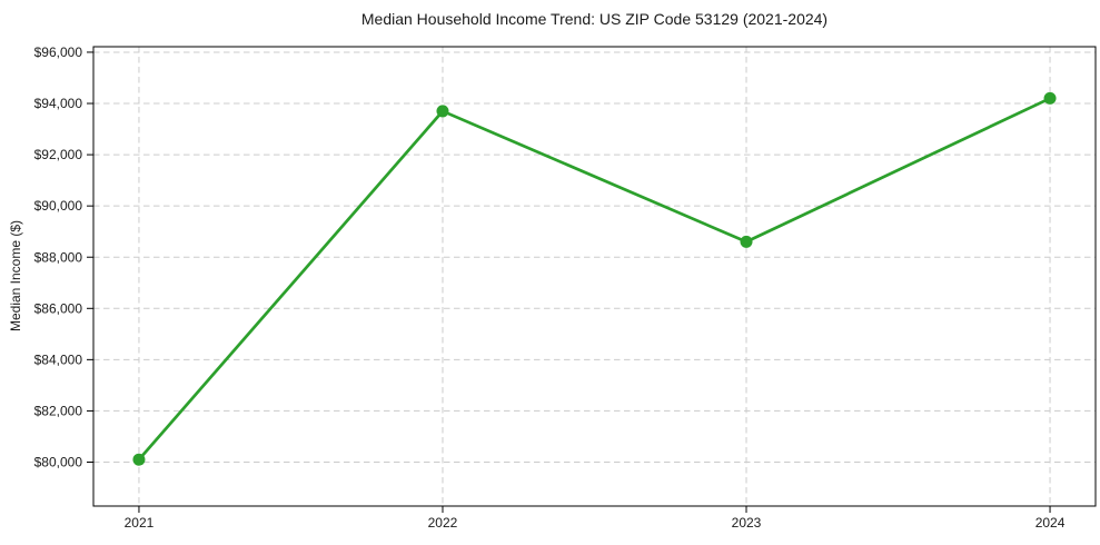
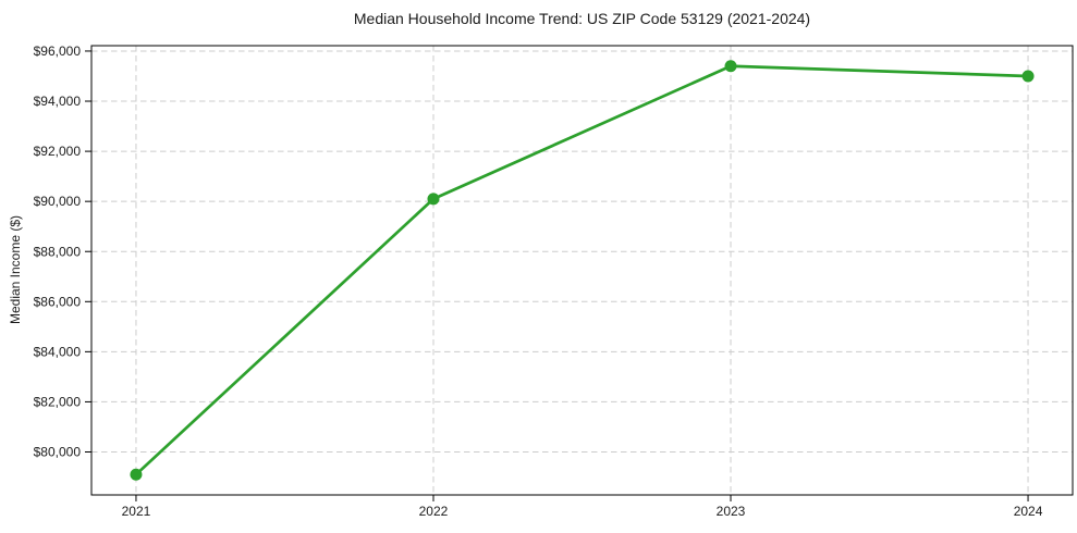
2021: $80100 -> $79100
2022: $93700 -> $90100
2023: $88600 -> $95400
2024: $94200 -> $95000
